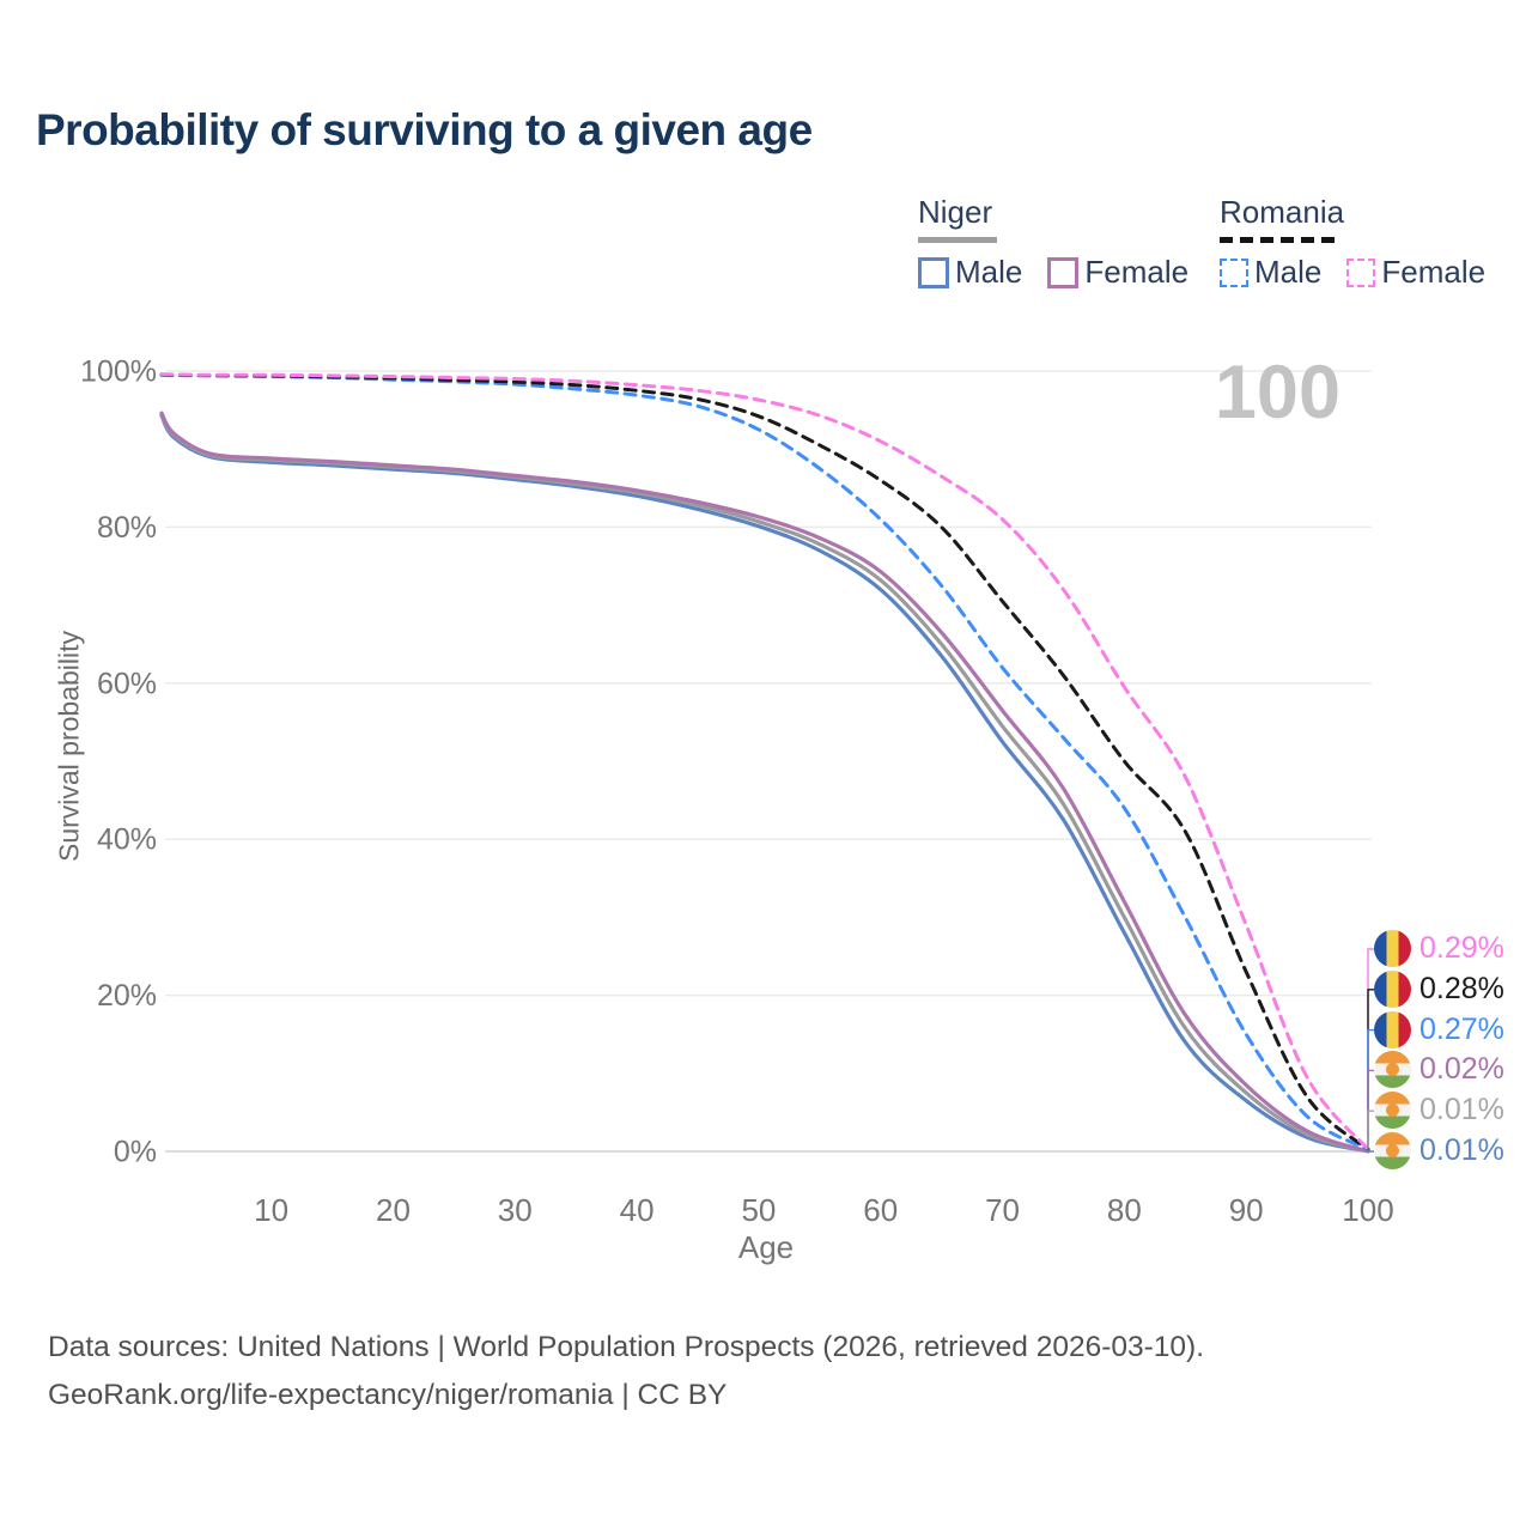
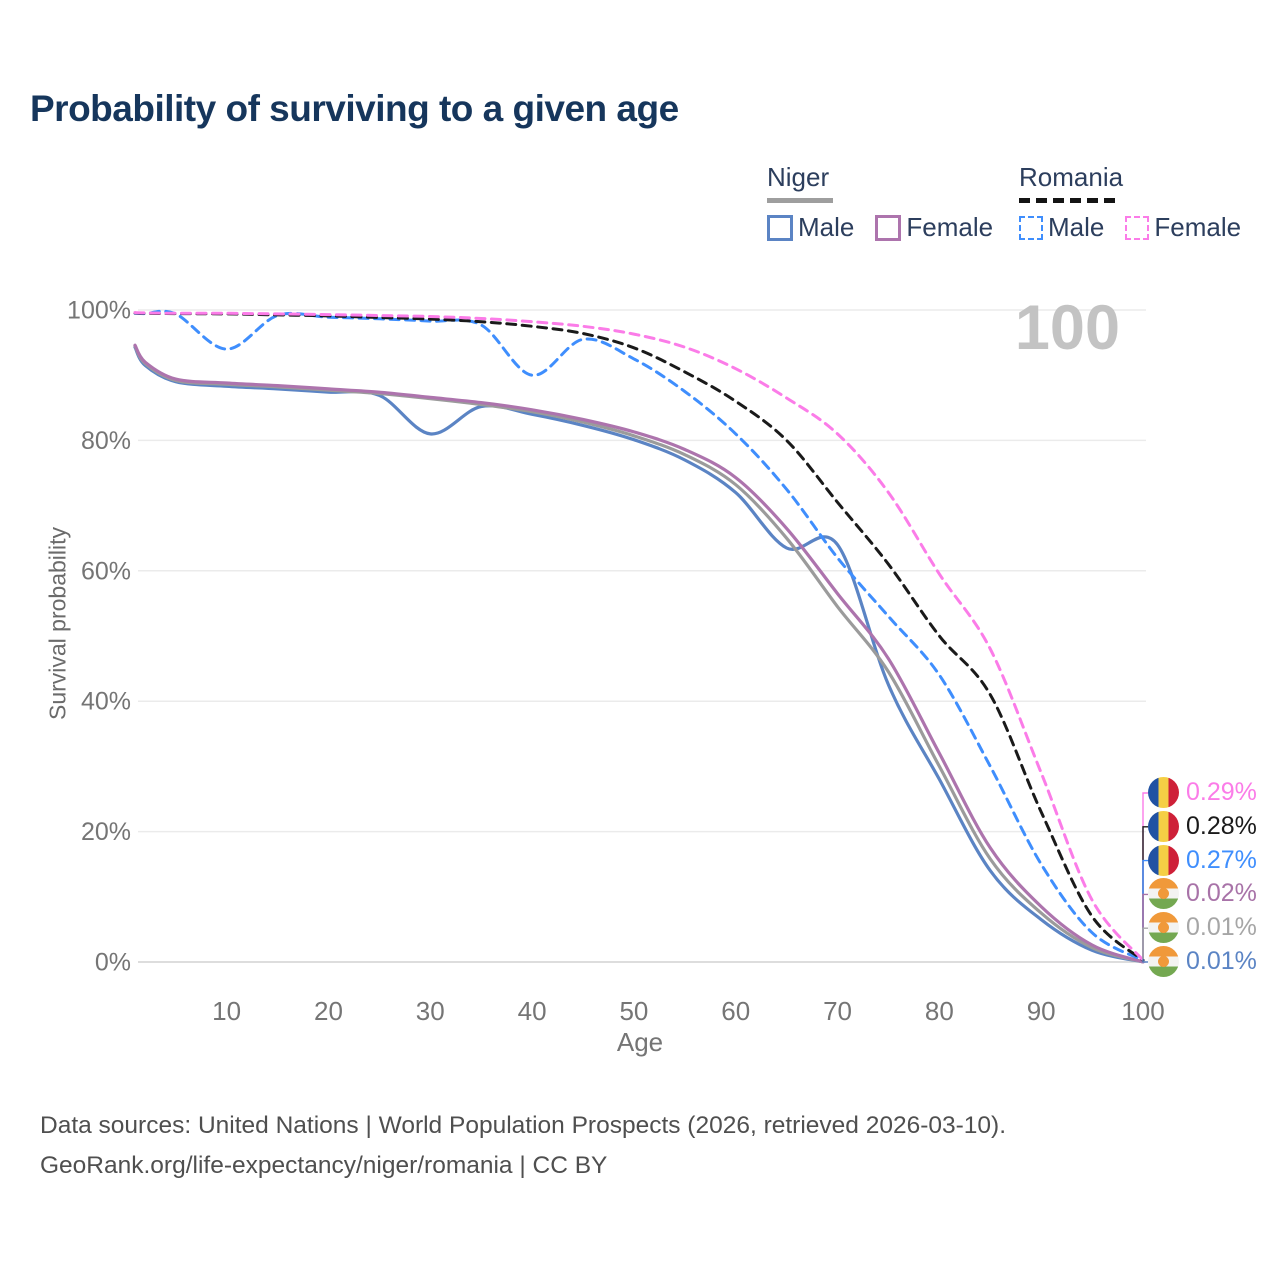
Romania Male/10: 99% -> 94%
Niger Male/30: 86% -> 81%
Romania Male/40: 97% -> 90%
Niger Male/70: 52% -> 64%
